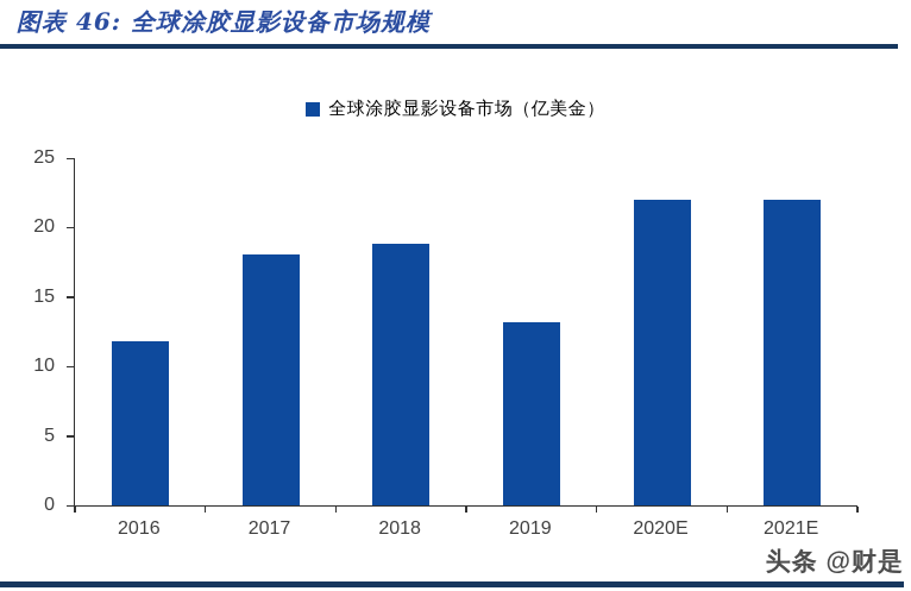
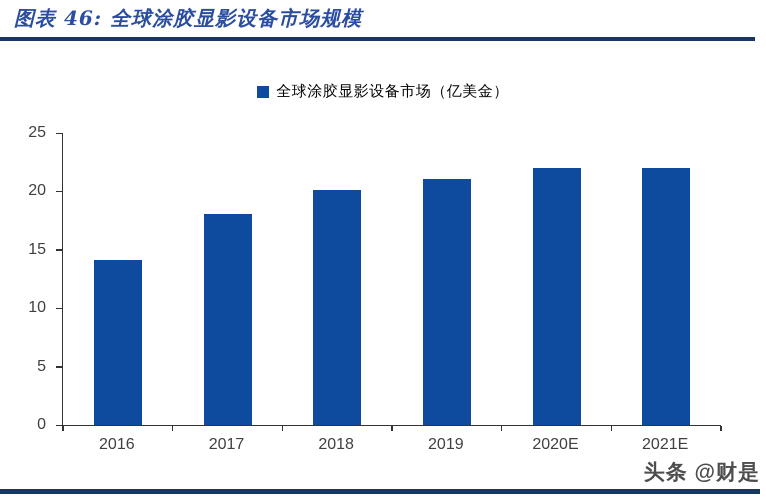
2016: 11.8 -> 14.1
2018: 18.8 -> 20.1
2019: 13.2 -> 21.1
